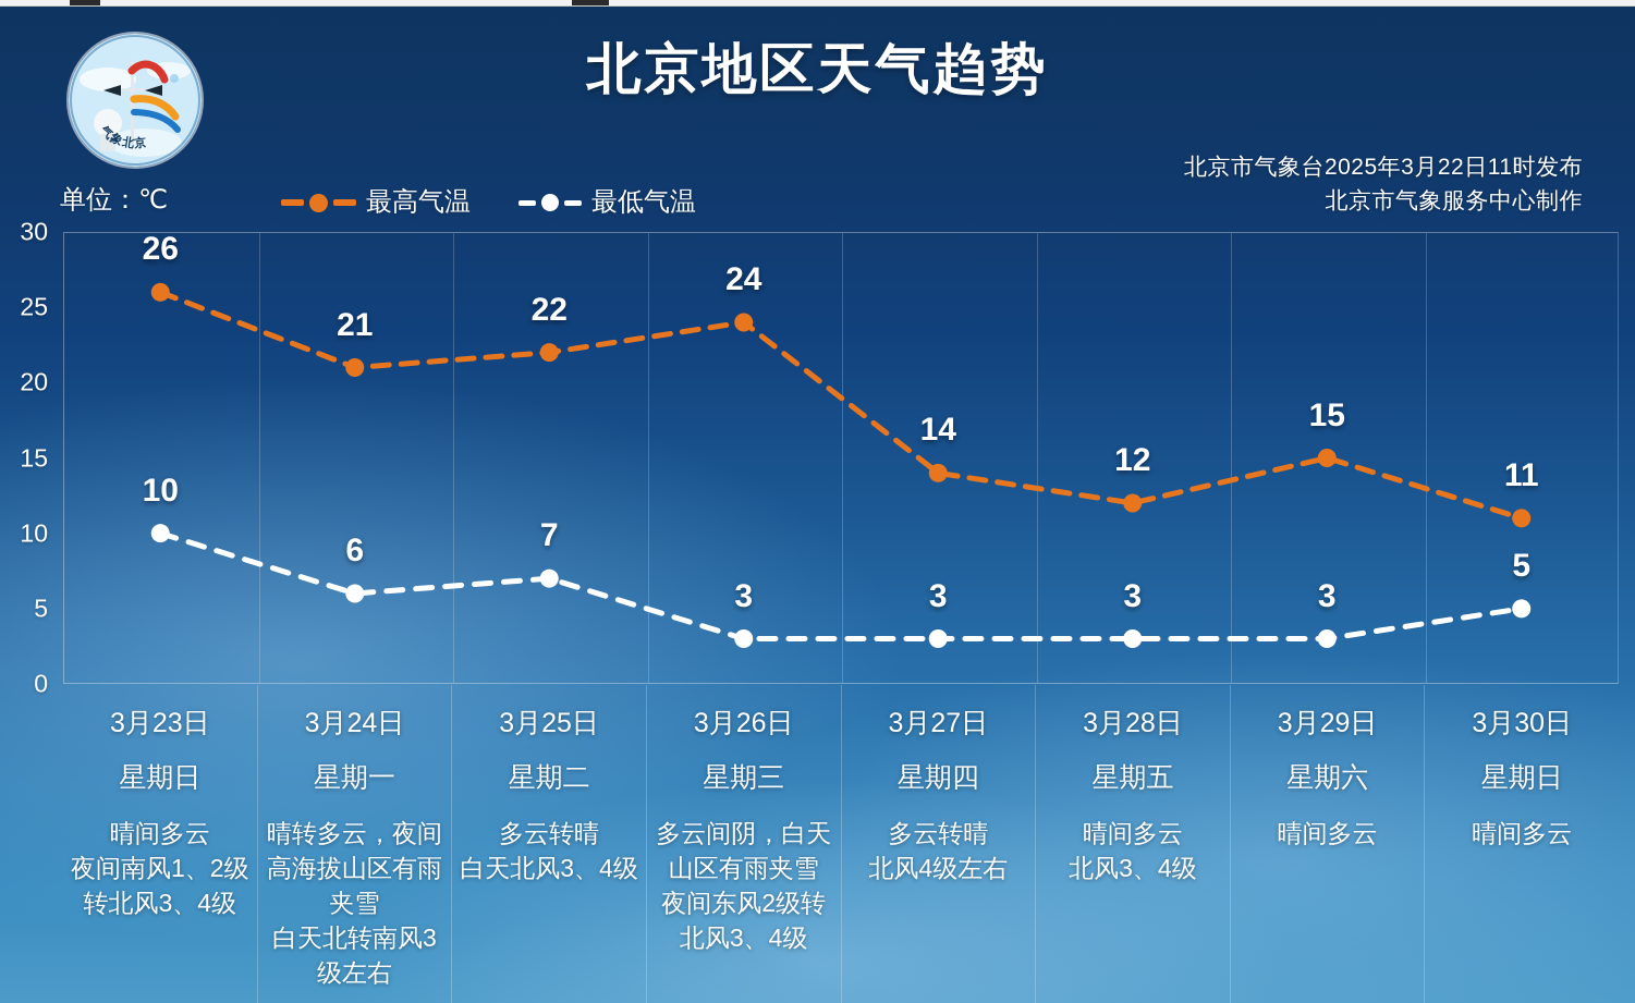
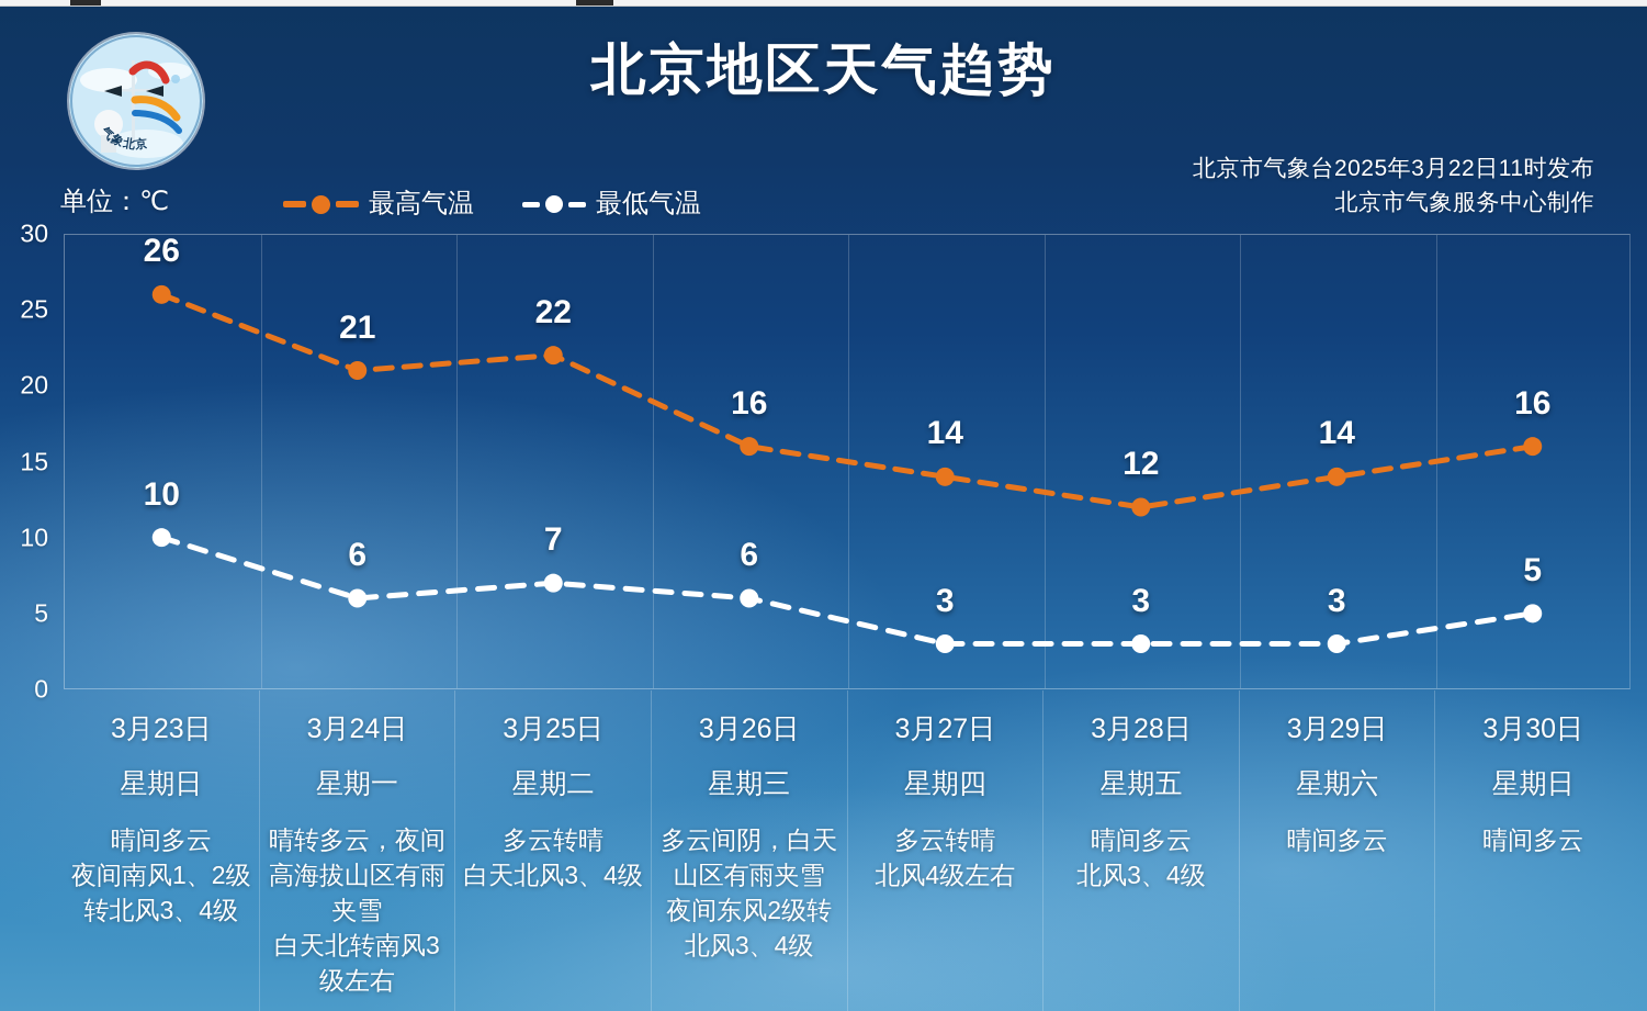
最高气温/3月26日: 24 -> 16
最低气温/3月26日: 3 -> 6
最高气温/3月29日: 15 -> 14
最高气温/3月30日: 11 -> 16
